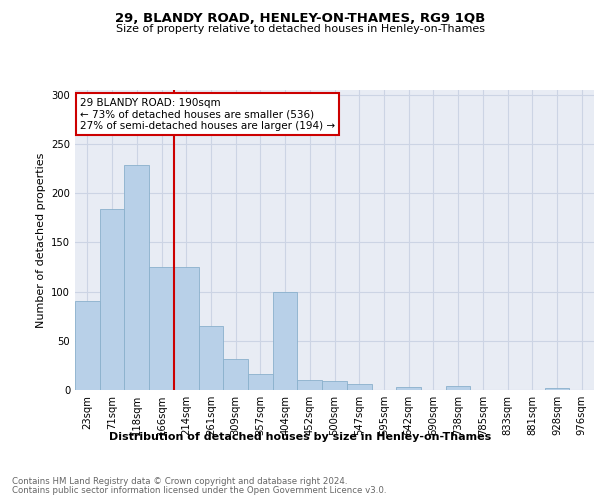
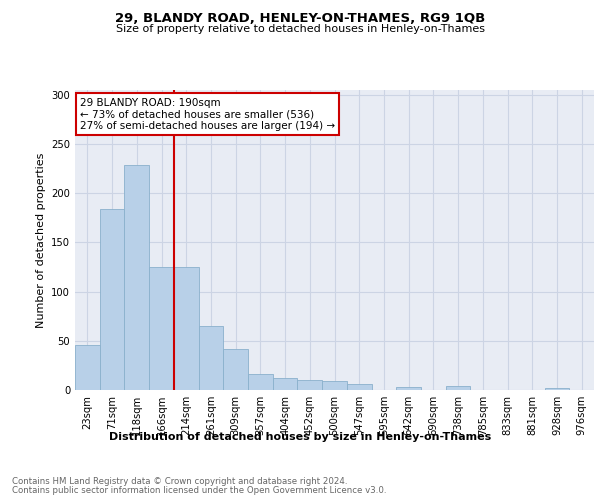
23sqm: 90 -> 46
309sqm: 32 -> 42
404sqm: 100 -> 12
